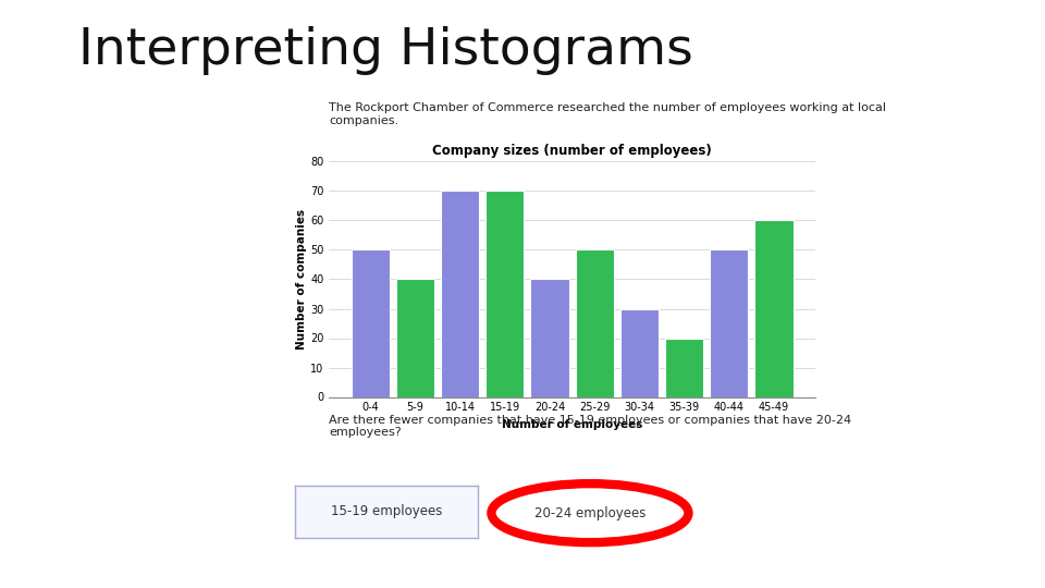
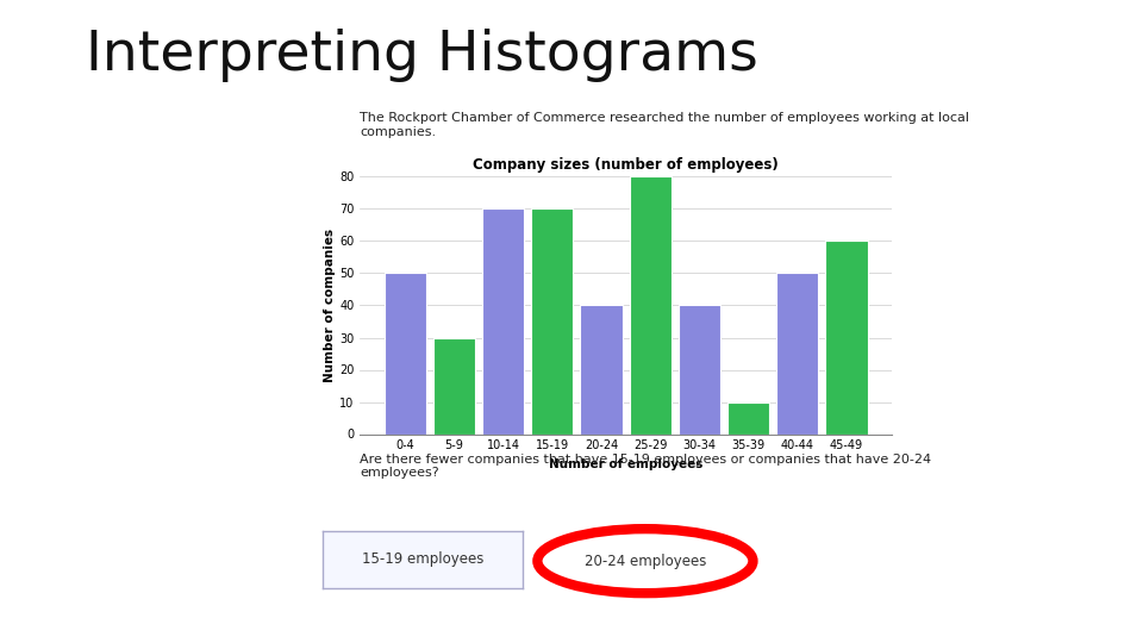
5-9: 40 -> 30
25-29: 50 -> 80
30-34: 30 -> 40
35-39: 20 -> 10
